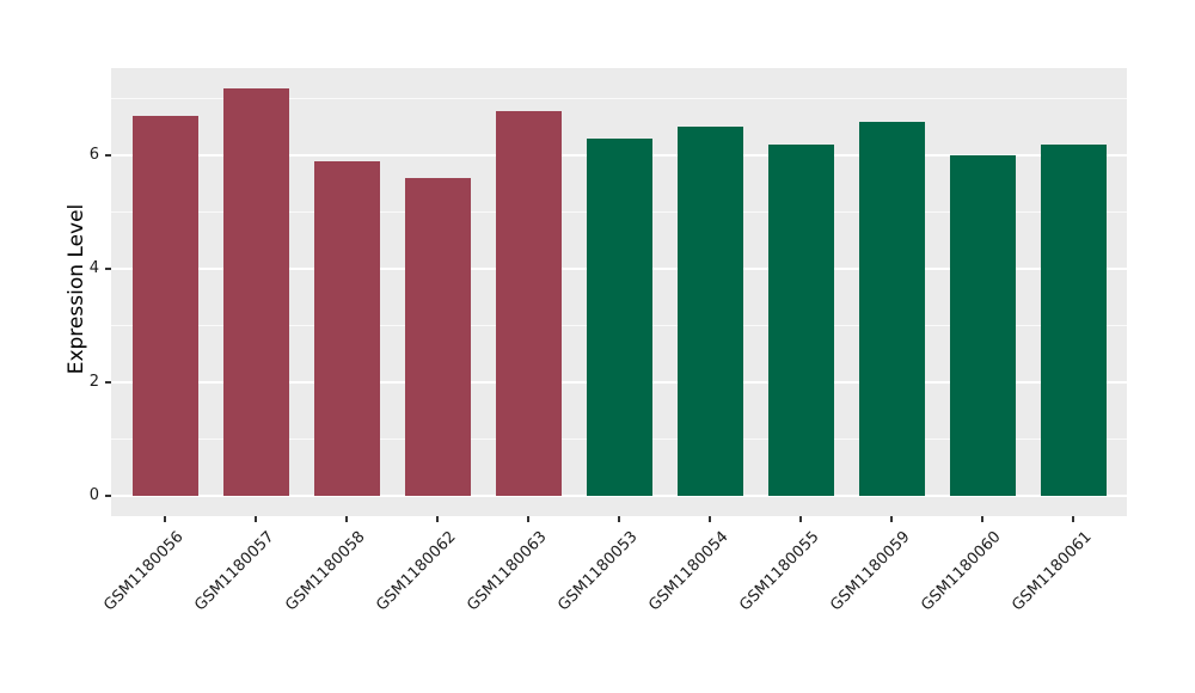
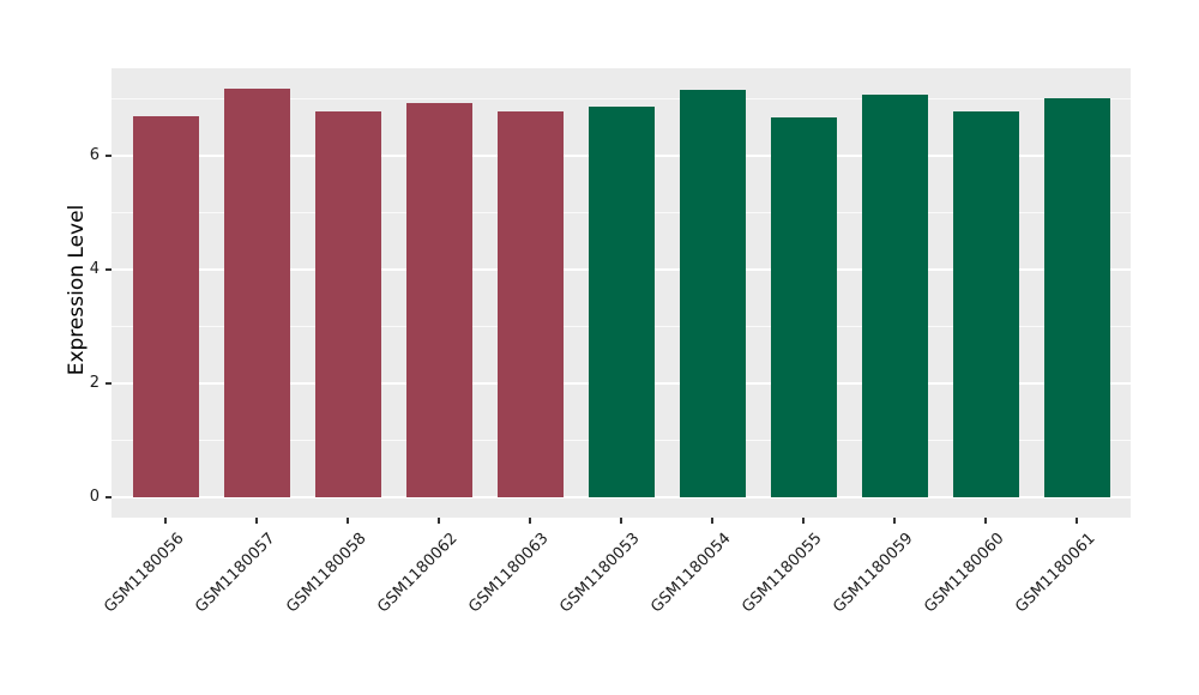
GSM1180058: 5.9 -> 6.8
GSM1180062: 5.6 -> 6.9
GSM1180053: 6.3 -> 6.9
GSM1180054: 6.5 -> 7.2
GSM1180055: 6.2 -> 6.7
GSM1180059: 6.6 -> 7.1
GSM1180060: 6.0 -> 6.8
GSM1180061: 6.2 -> 7.0
